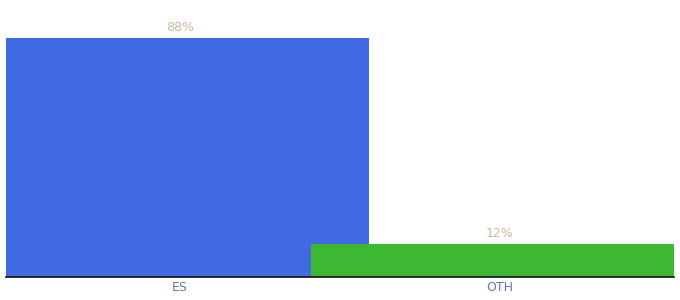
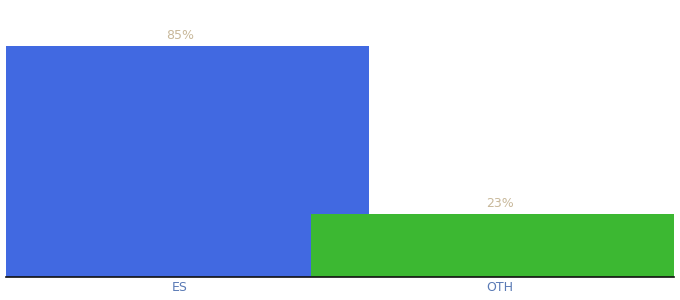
ES: 88% -> 85%
OTH: 12% -> 23%
